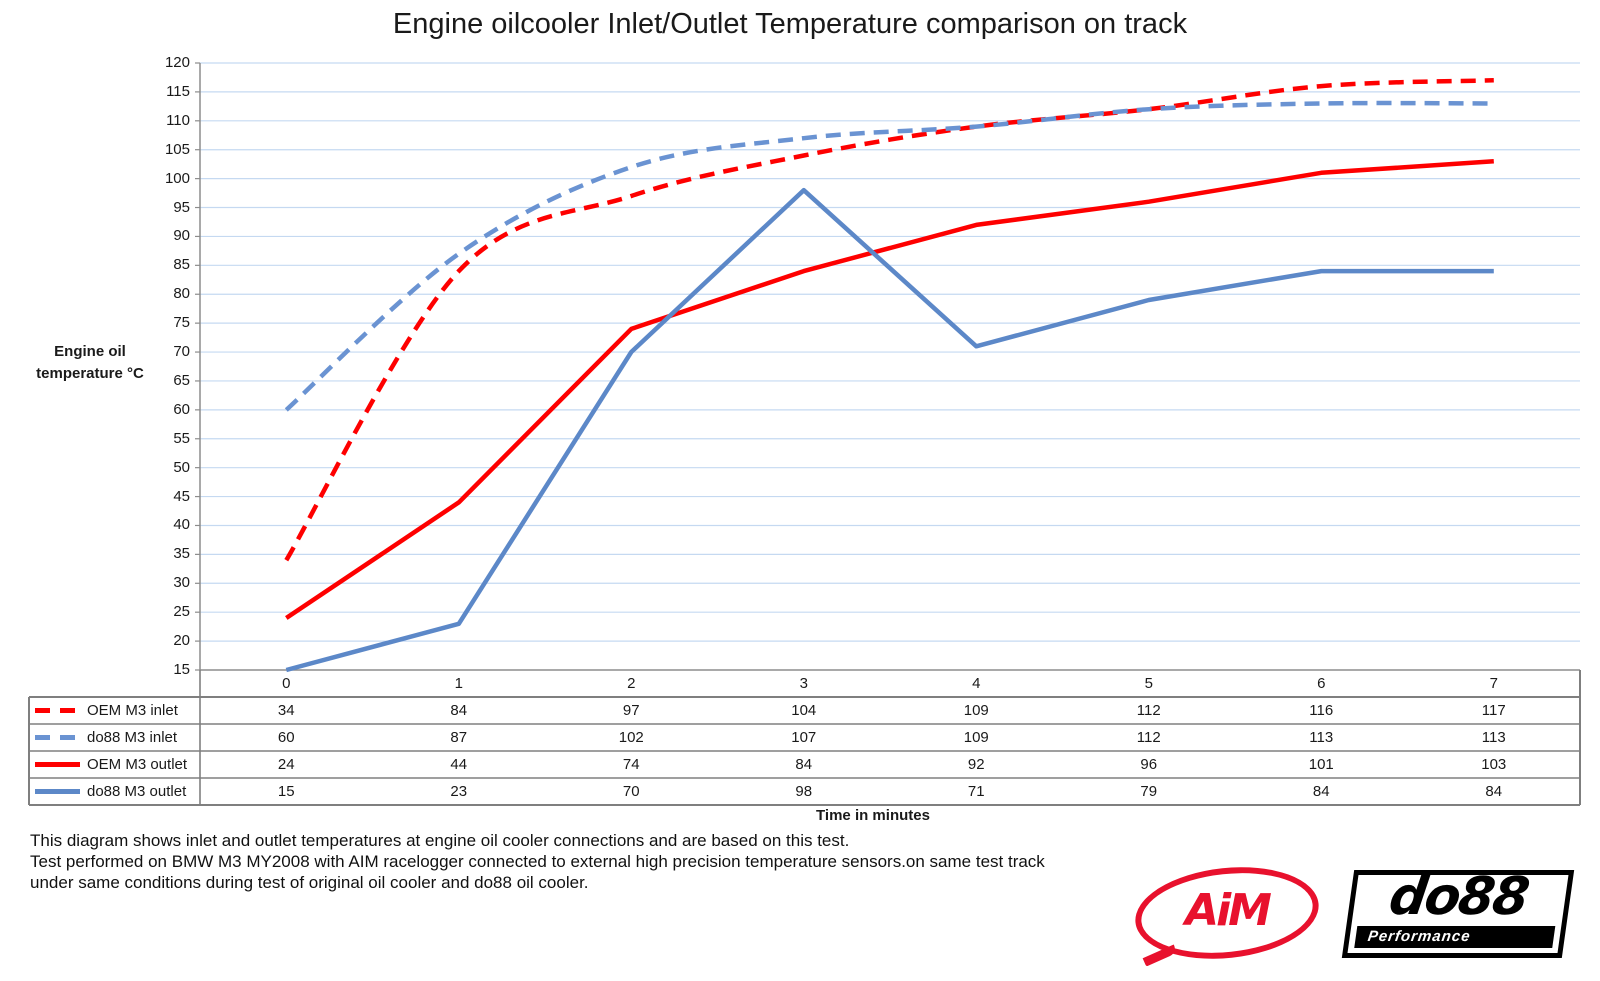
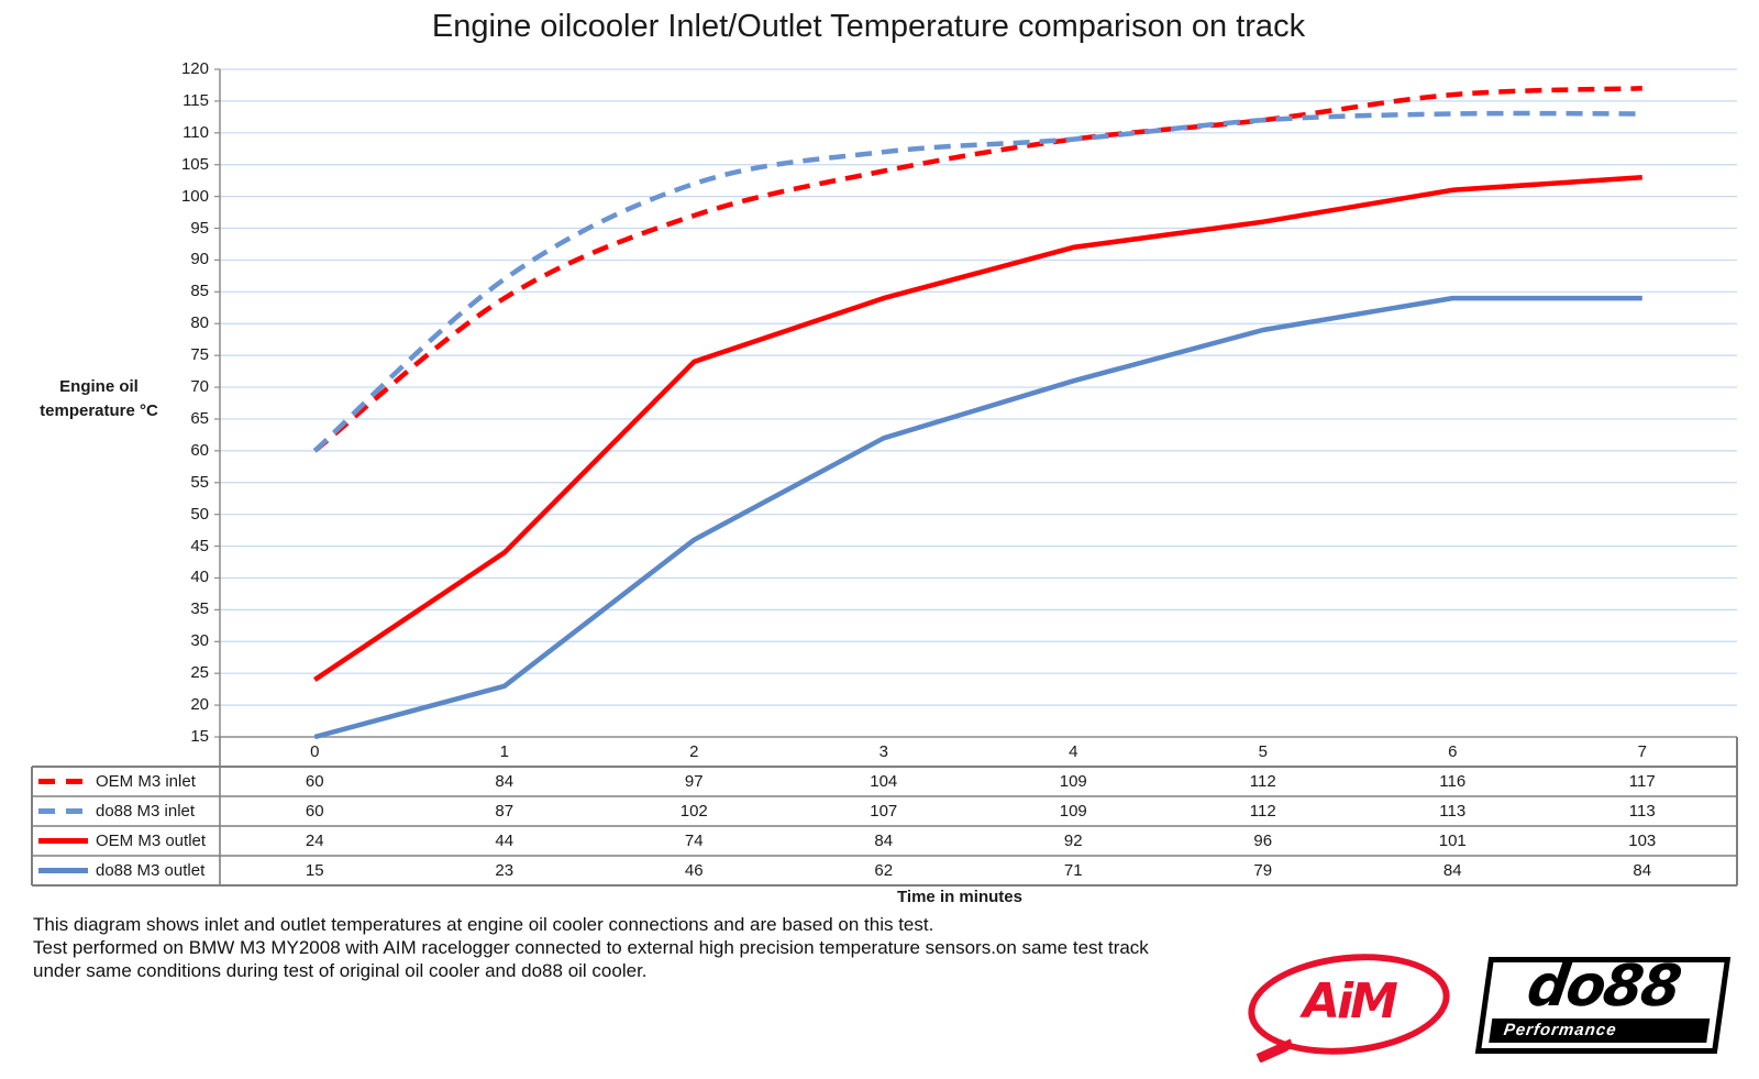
OEM M3 inlet/0: 34 -> 60
do88 M3 outlet/2: 70 -> 46
do88 M3 outlet/3: 98 -> 62
